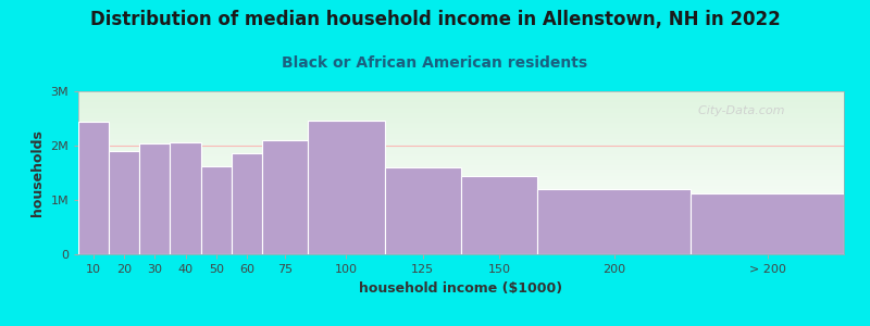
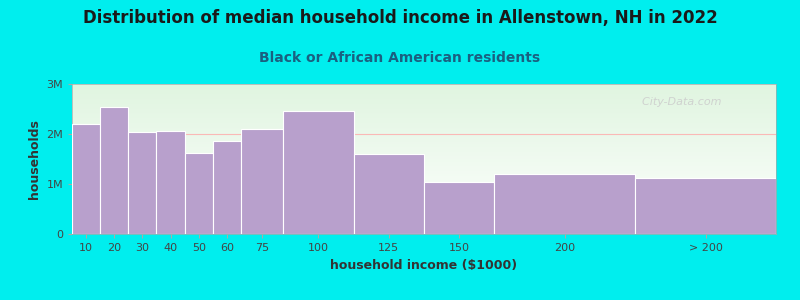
10: 2.44M -> 2.20M
20: 1.90M -> 2.55M
150: 1.44M -> 1.05M
